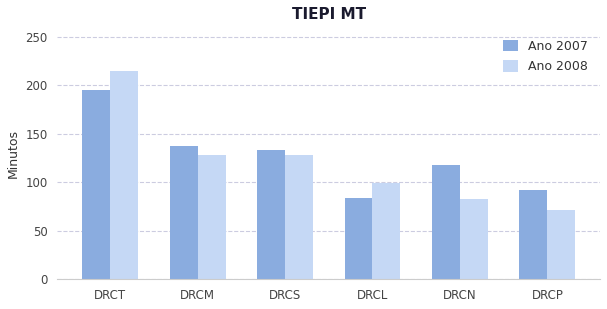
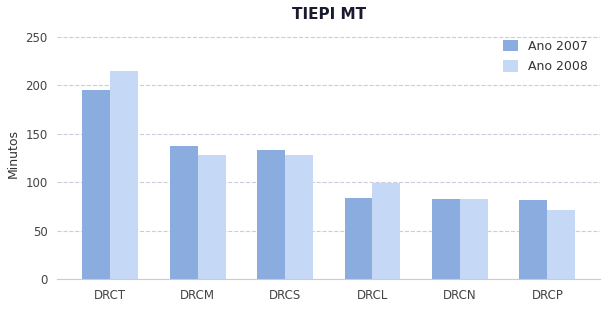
Ano 2007/DRCN: 118 -> 83
Ano 2007/DRCP: 92 -> 82
